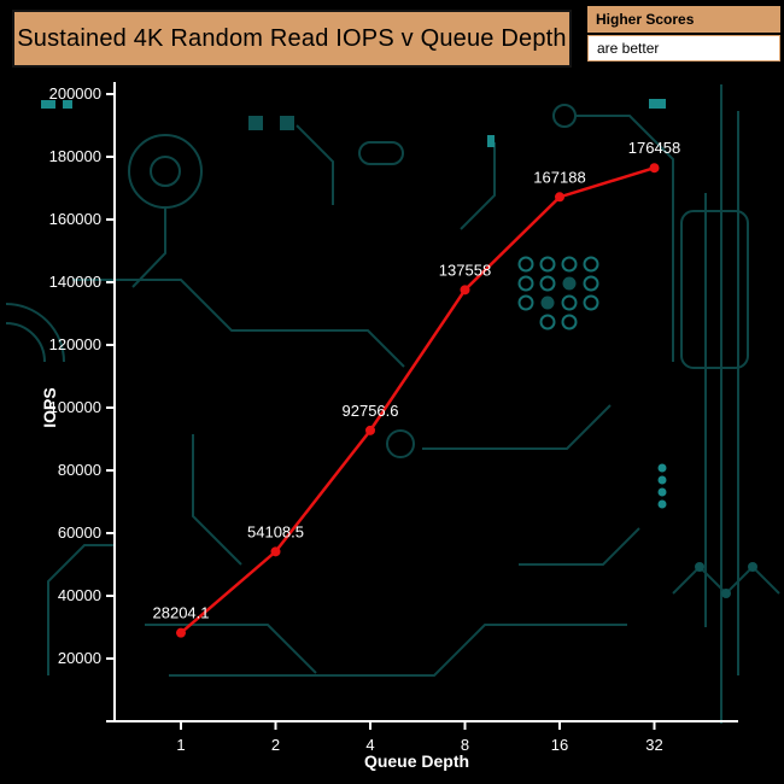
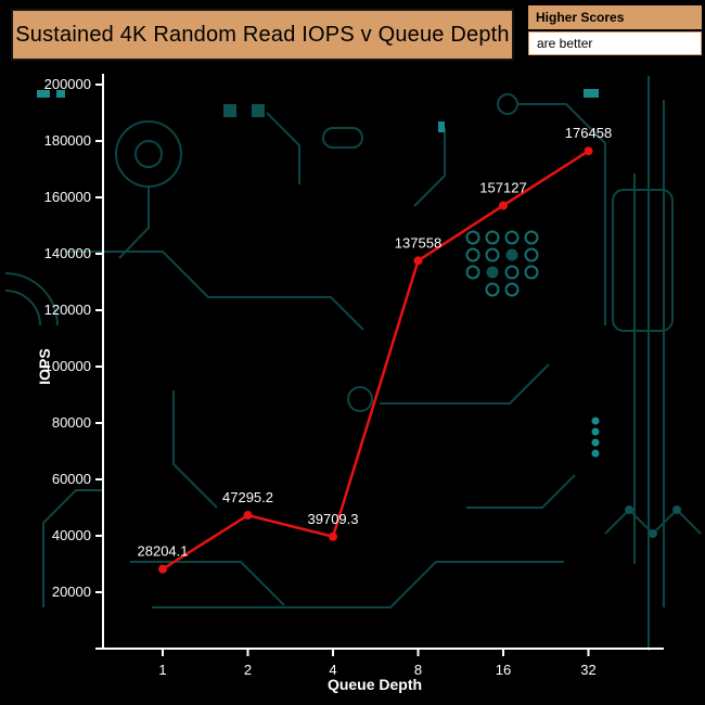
2: 54108.5 -> 47295.2
4: 92756.6 -> 39709.3
16: 167188 -> 157127
